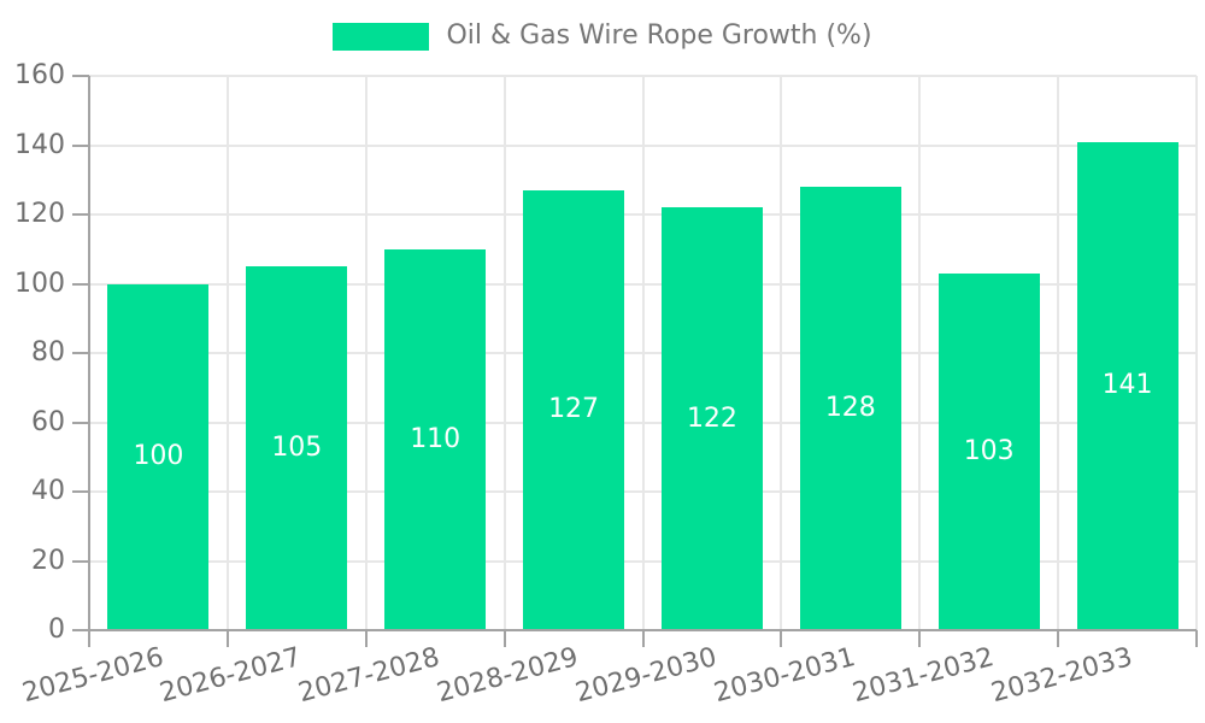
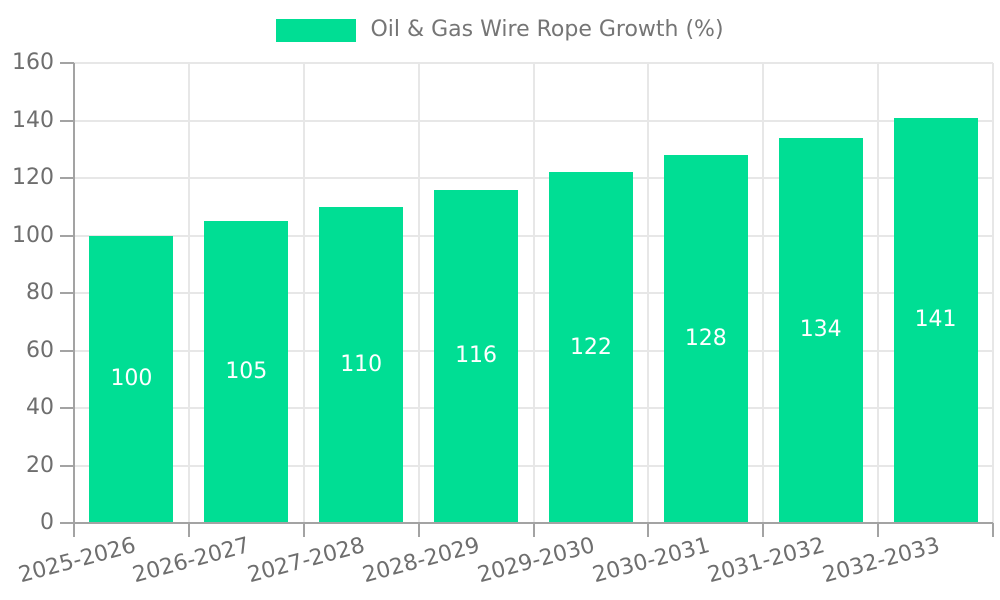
2028-2029: 127 -> 116
2031-2032: 103 -> 134
